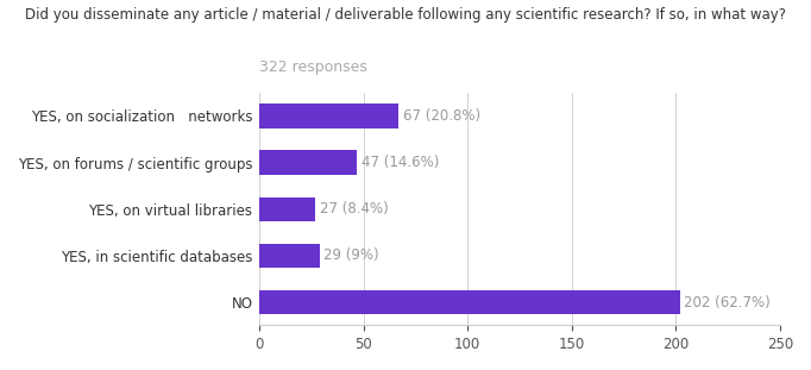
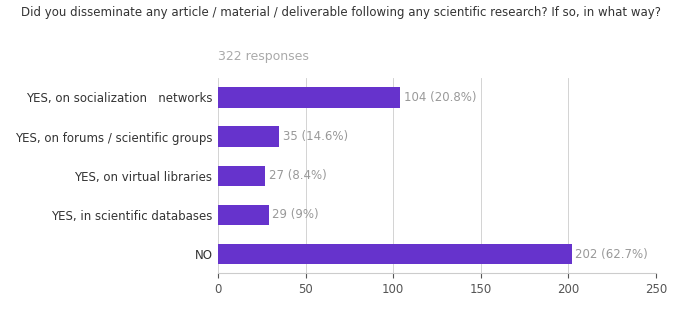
YES, on socialization networks: 67 -> 104
YES, on forums / scientific groups: 47 -> 35
